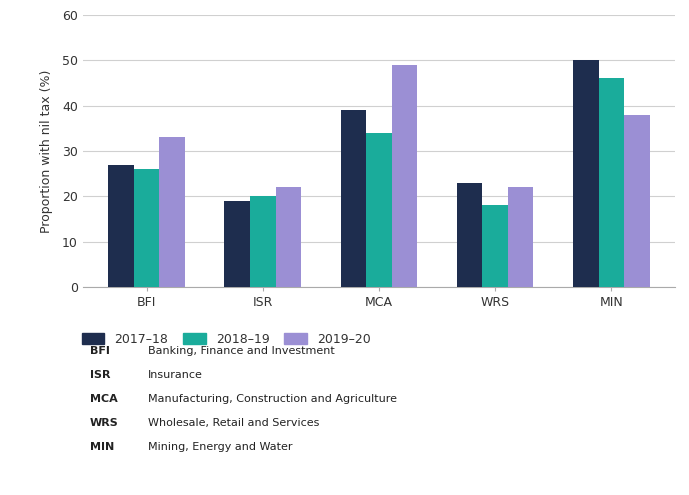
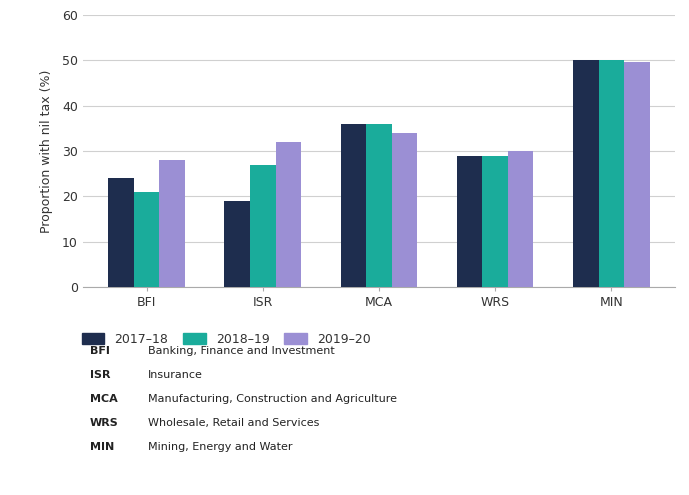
2017–18/BFI: 27 -> 24
2018–19/BFI: 26 -> 21
2019–20/BFI: 33.0 -> 28.0
2018–19/ISR: 20 -> 27
2019–20/ISR: 22.0 -> 32.0
2017–18/MCA: 39 -> 36
2018–19/MCA: 34 -> 36
2019–20/MCA: 49.0 -> 34.0
2017–18/WRS: 23 -> 29
2018–19/WRS: 18 -> 29
2019–20/WRS: 22.0 -> 30.0
2018–19/MIN: 46 -> 50
2019–20/MIN: 38.0 -> 49.5
